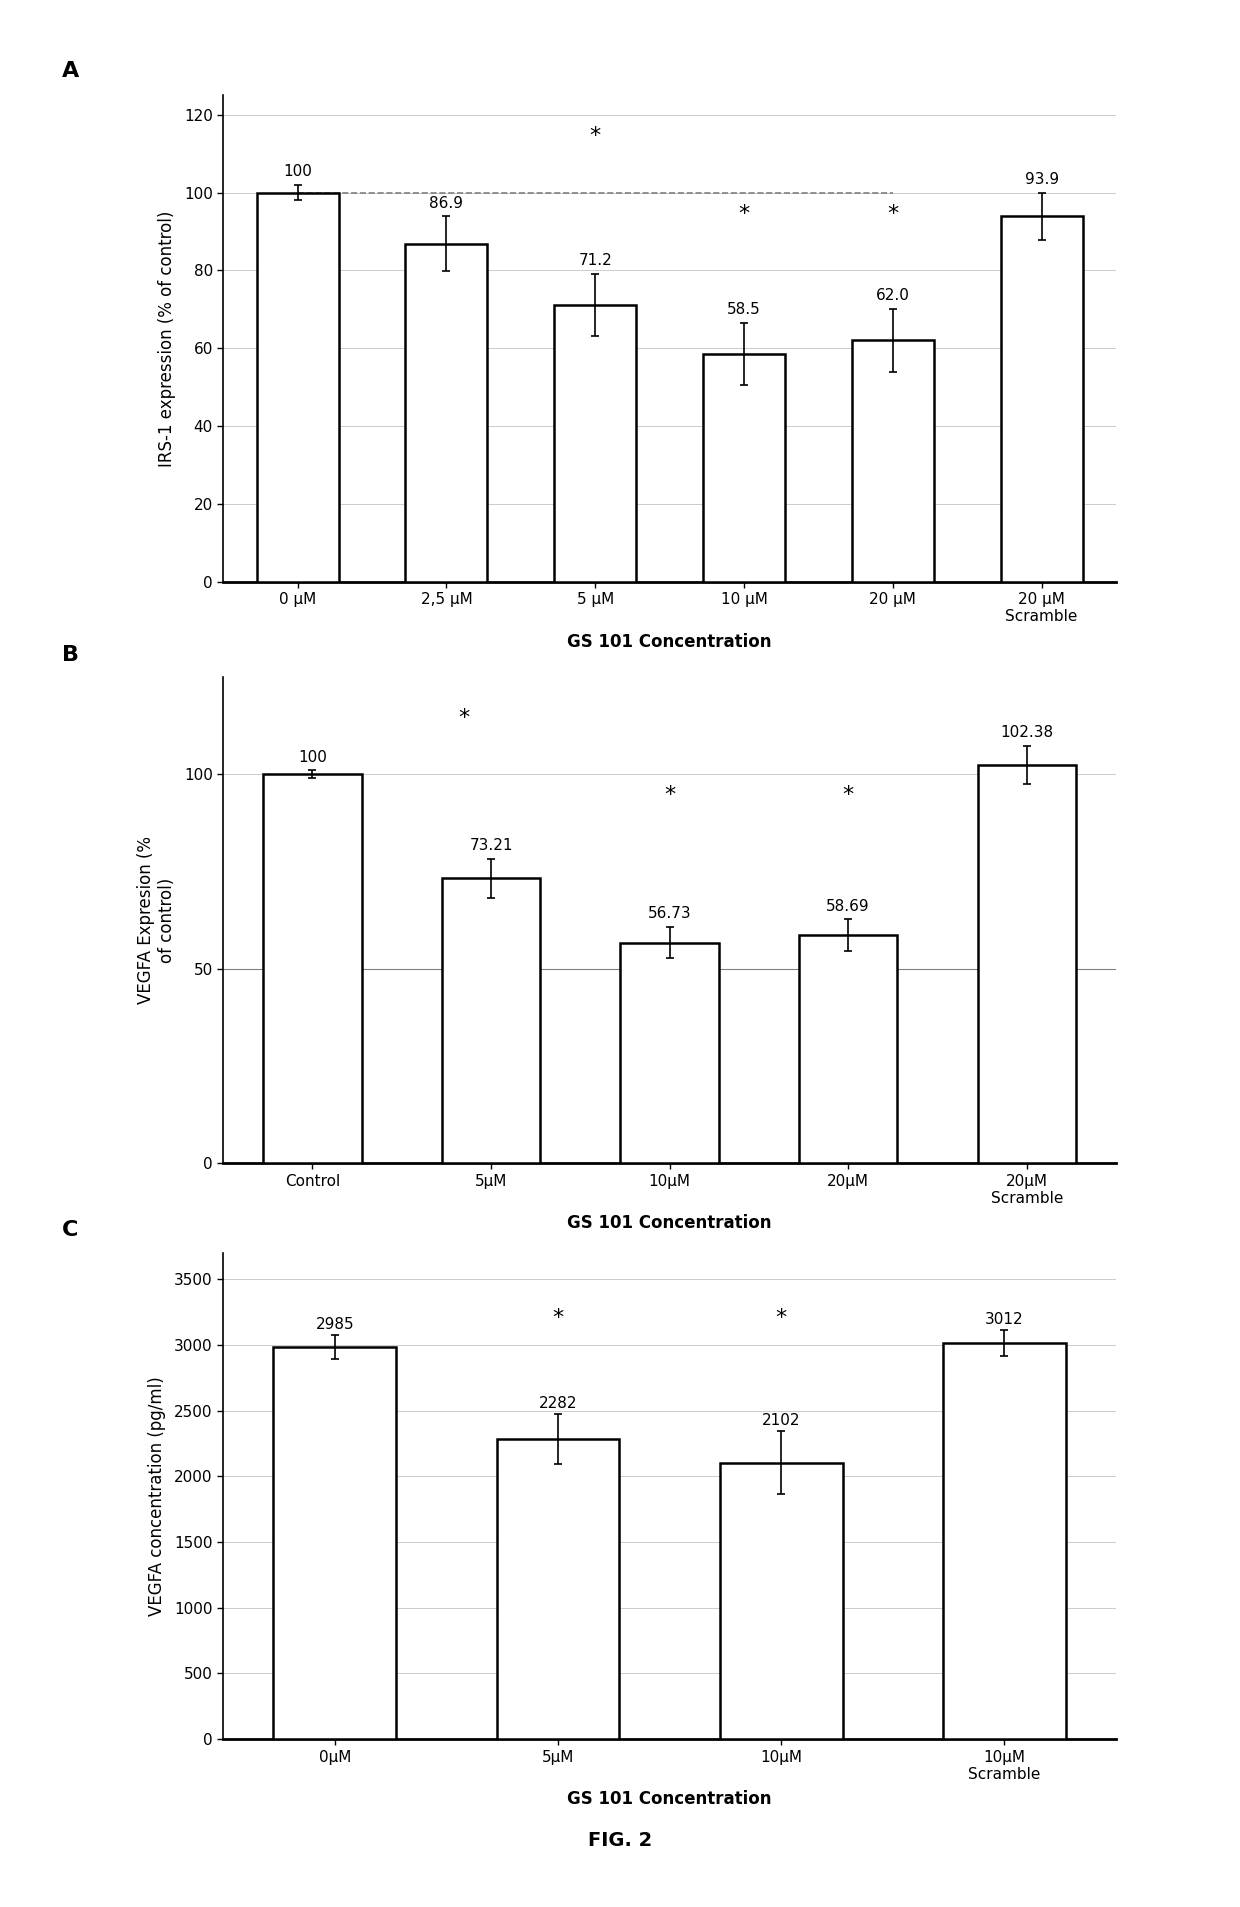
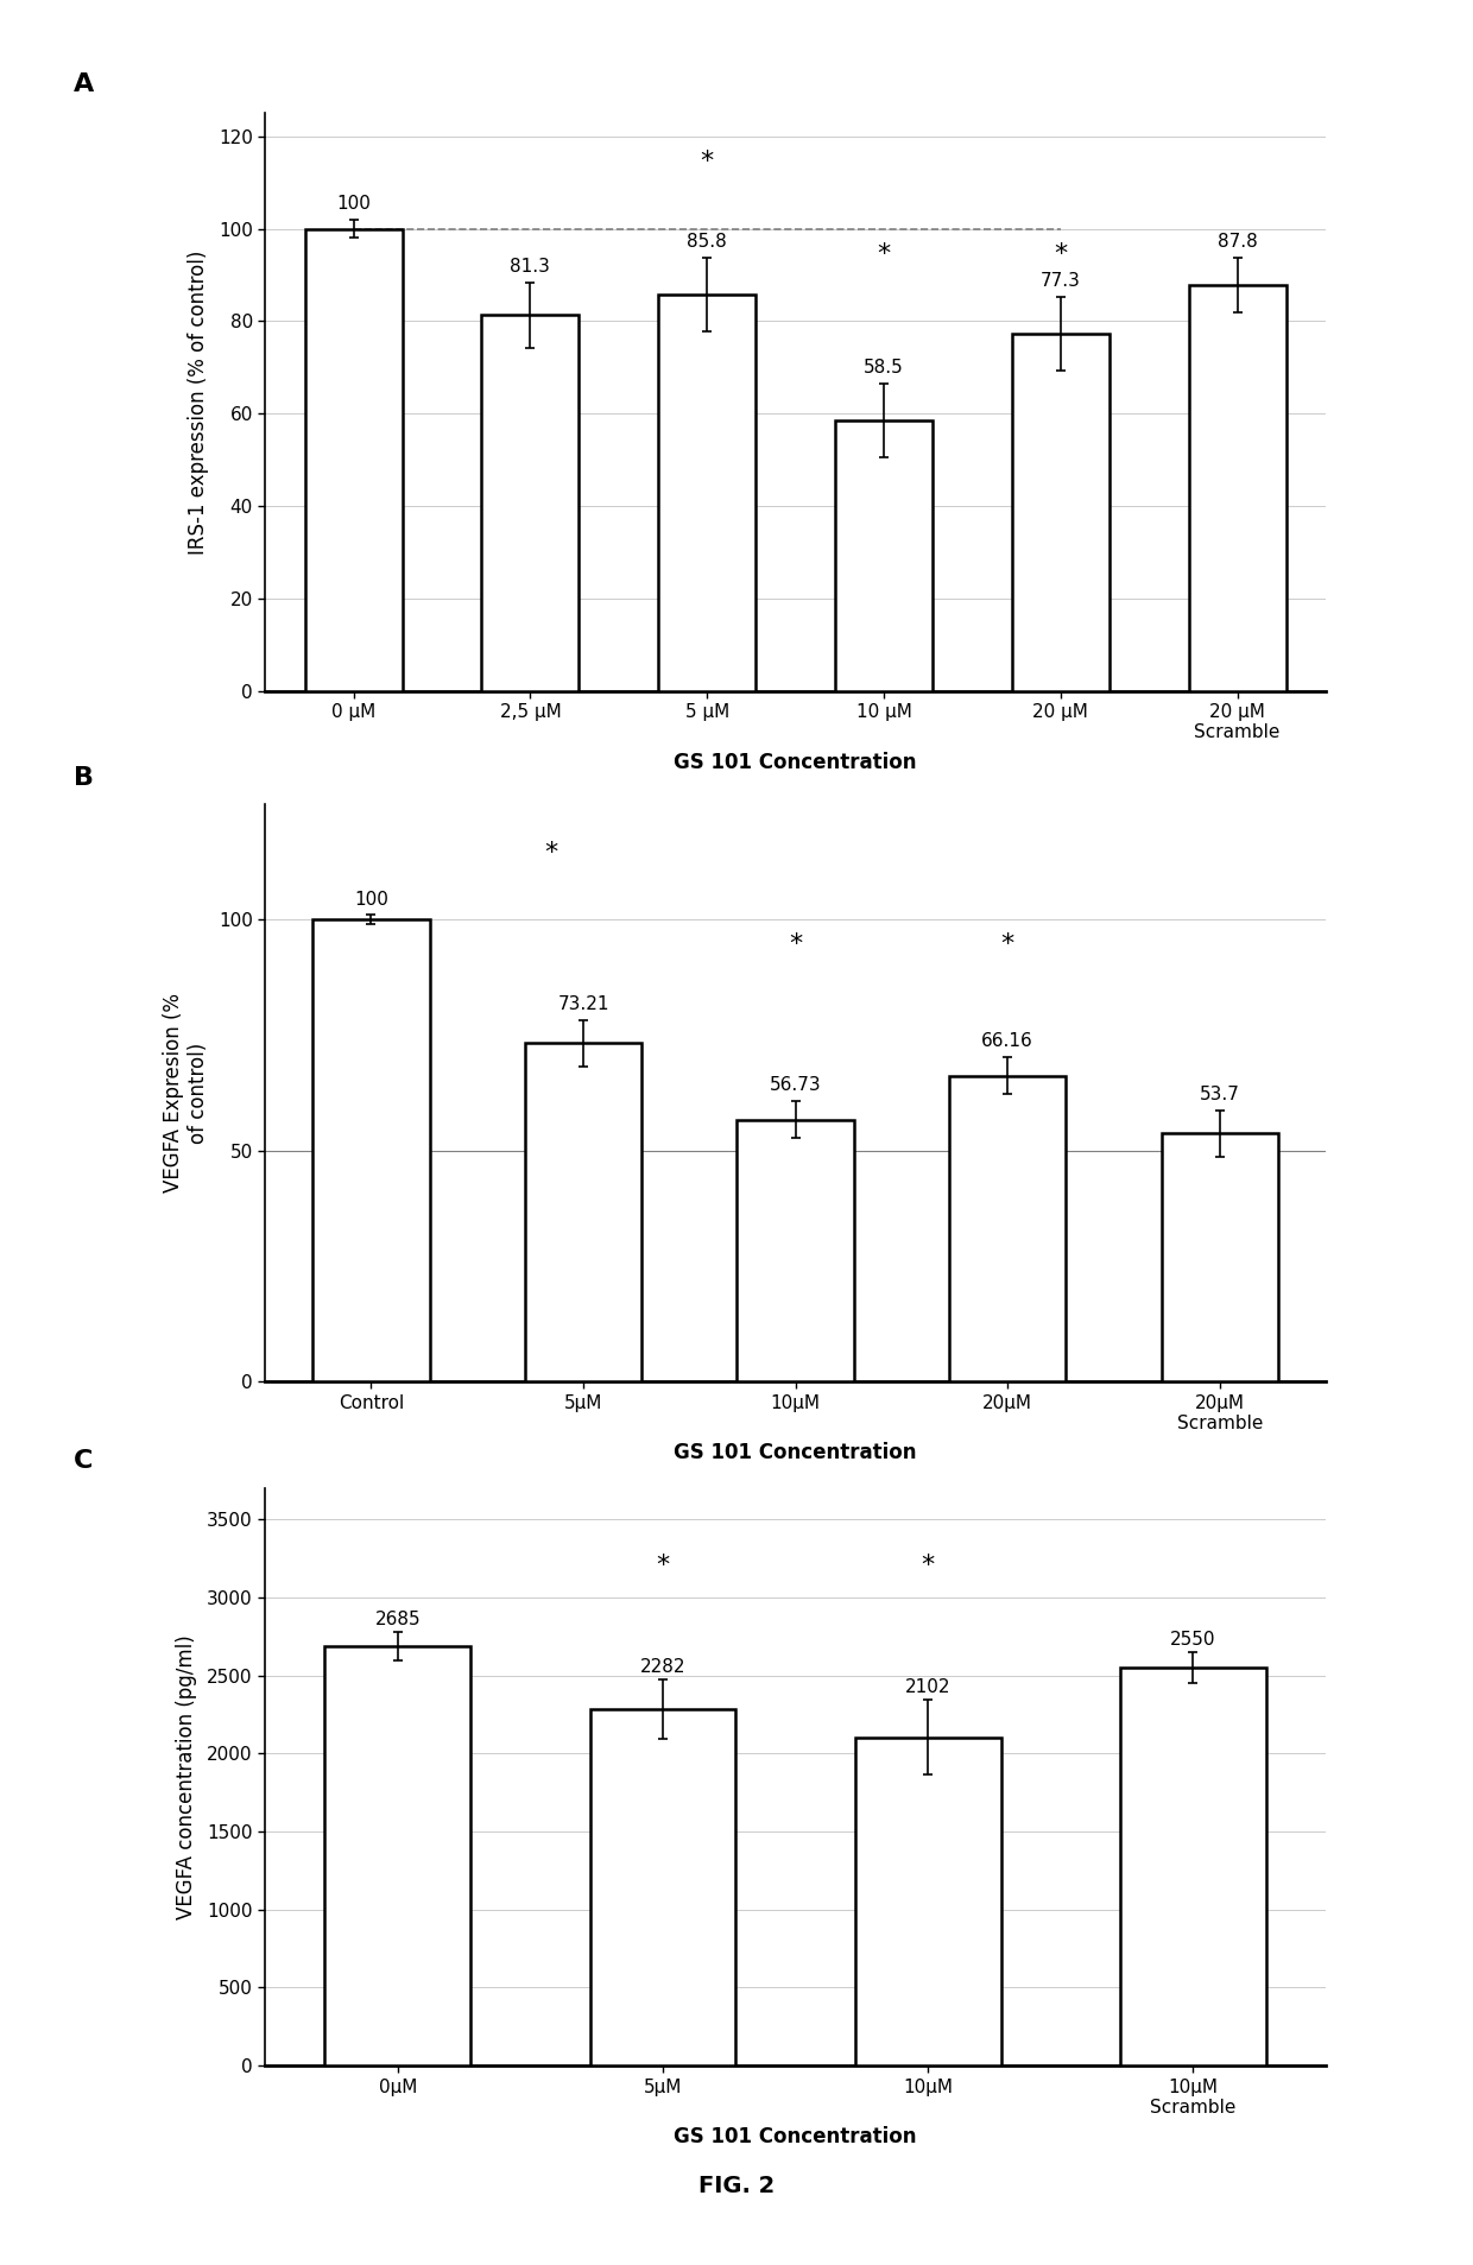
2,5 μM: 86.9 -> 81.3
5 μM: 71.2 -> 85.8
20 μM: 62.0 -> 77.3
20 μM Scramble: 93.9 -> 87.8
20μM: 58.69 -> 66.16
20μM Scramble: 102.38 -> 53.7
0μM: 2985 -> 2685
10μM Scramble: 3012 -> 2550
